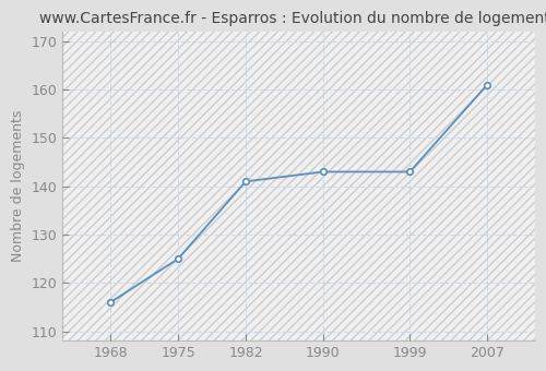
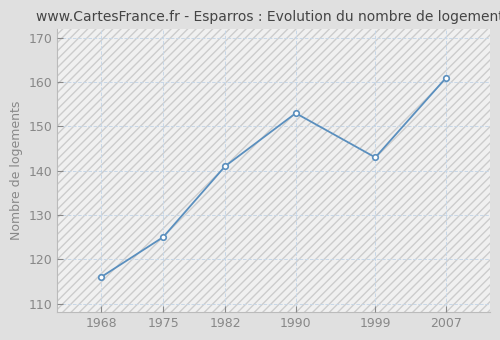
1990: 143 -> 153
